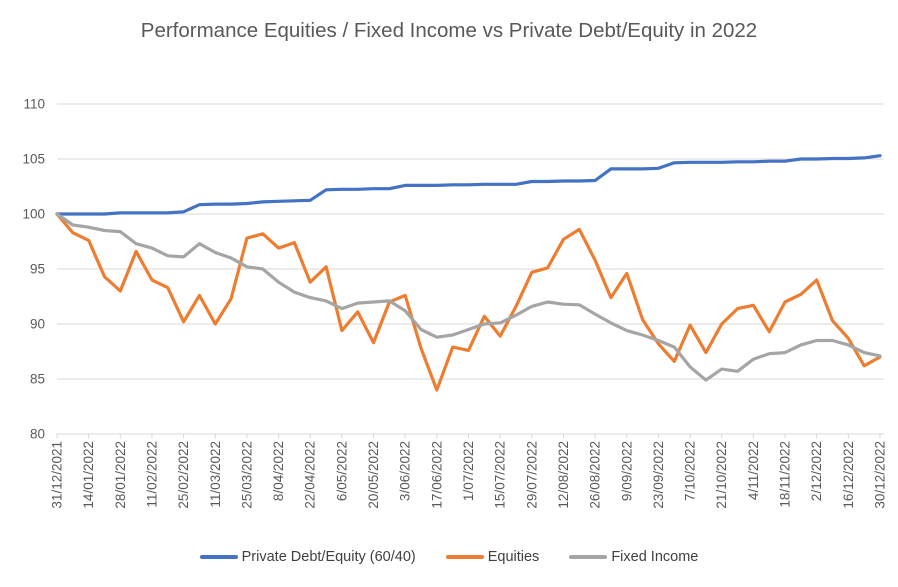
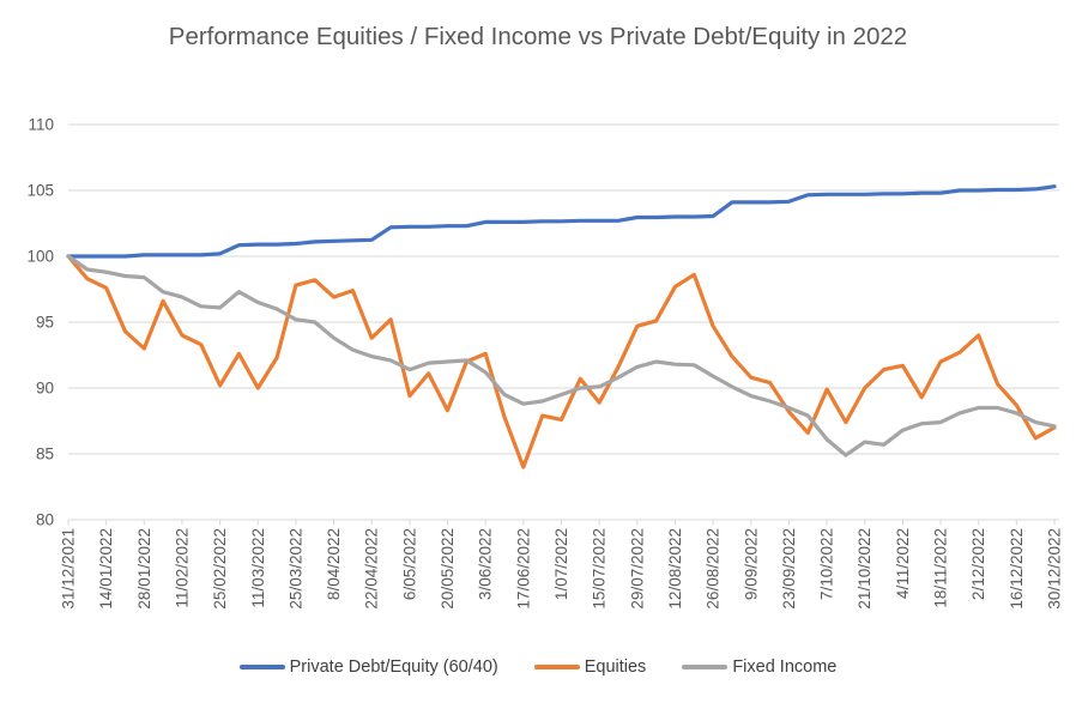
Equities/26/08/2022: 95.8 -> 94.7
Equities/9/09/2022: 94.6 -> 90.8
